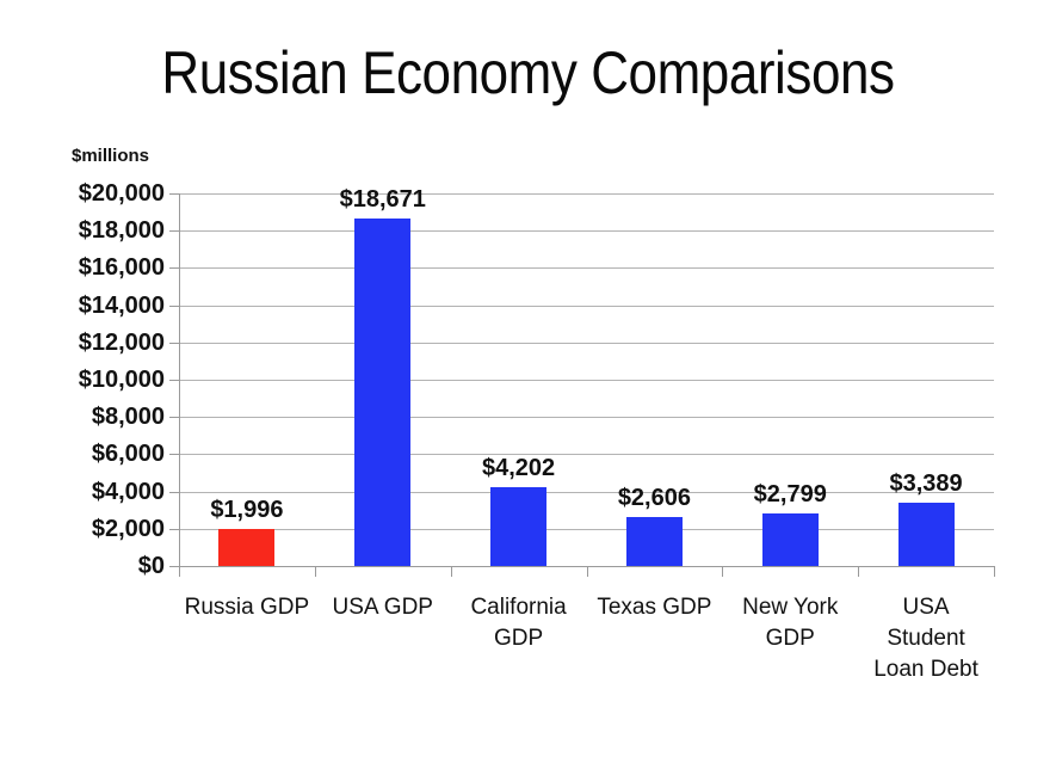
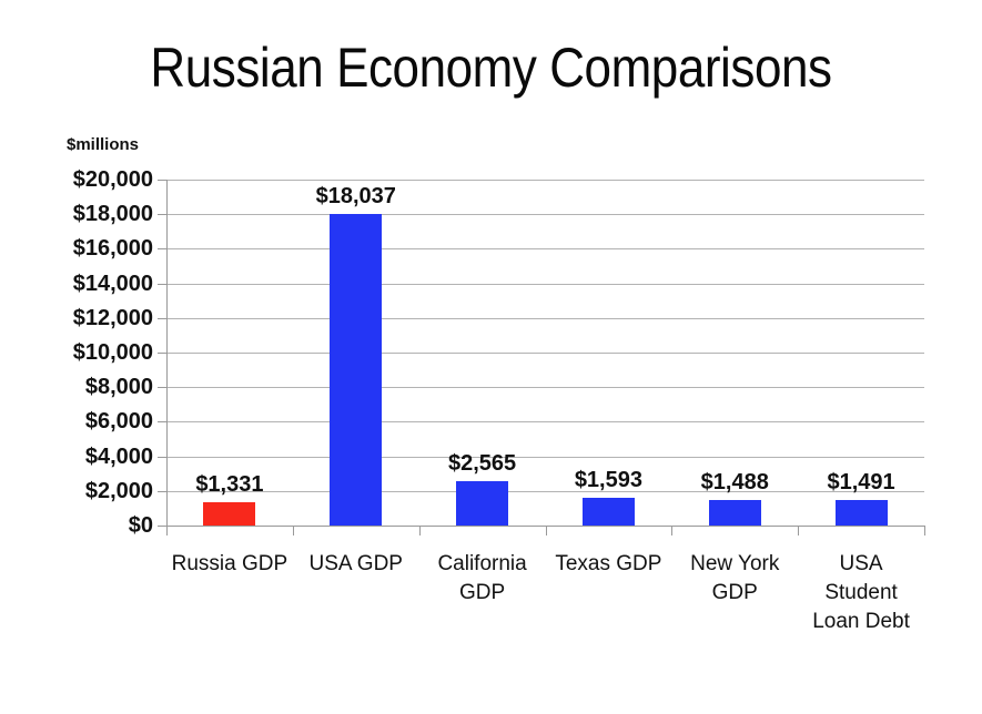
Russia GDP: $1,996 -> $1,331
USA GDP: $18,671 -> $18,037
California GDP: $4,202 -> $2,565
Texas GDP: $2,606 -> $1,593
New York GDP: $2,799 -> $1,488
USA Student Loan Debt: $3,389 -> $1,491
